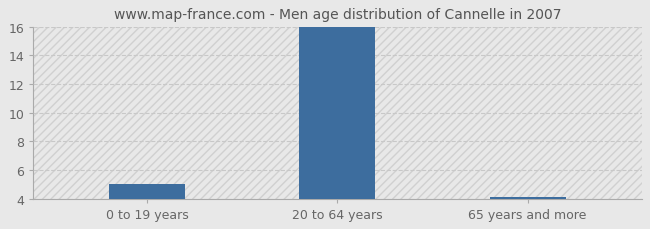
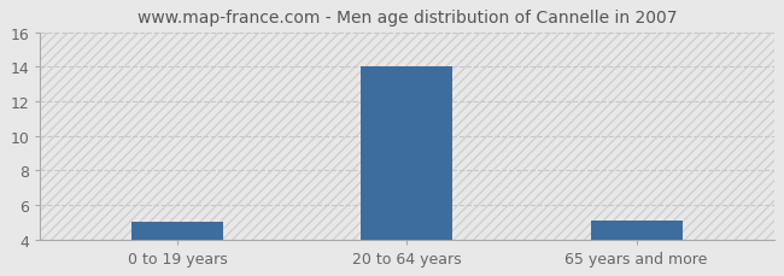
20 to 64 years: 16.0 -> 14.0
65 years and more: 4.1 -> 5.1
